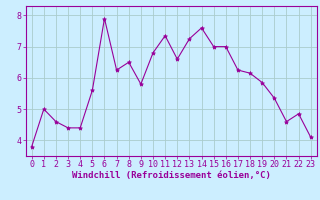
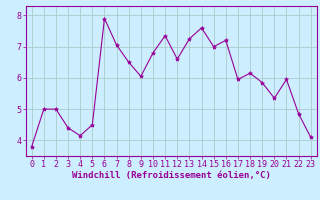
2: 4.60 -> 5.00
4: 4.40 -> 4.15
5: 5.60 -> 4.50
7: 6.25 -> 7.05
9: 5.80 -> 6.05
16: 7.00 -> 7.20
17: 6.25 -> 5.95
21: 4.60 -> 5.95
